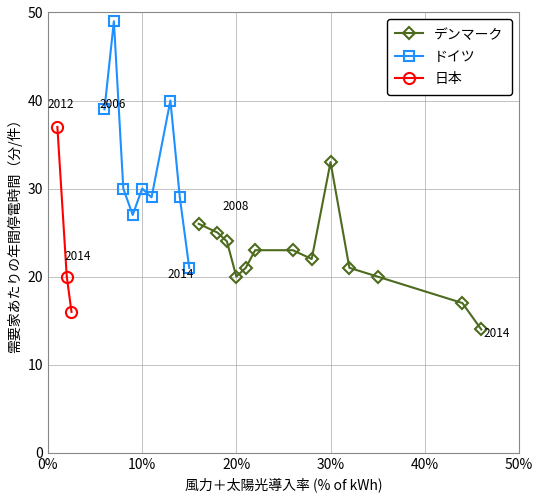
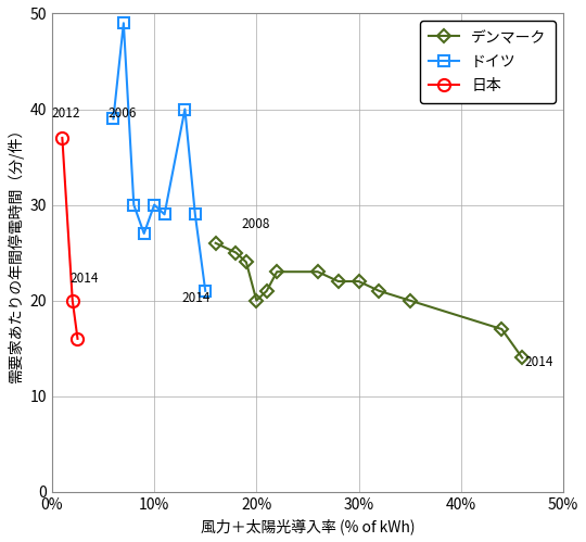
デンマーク/30%: 33 -> 22
